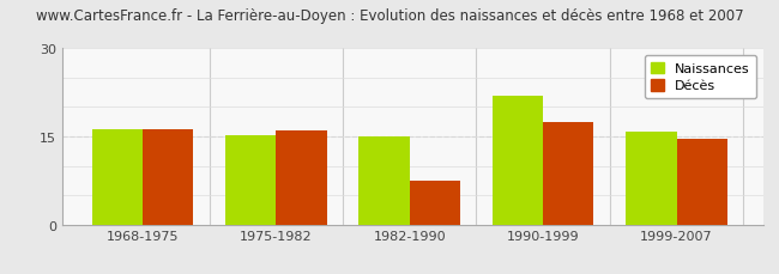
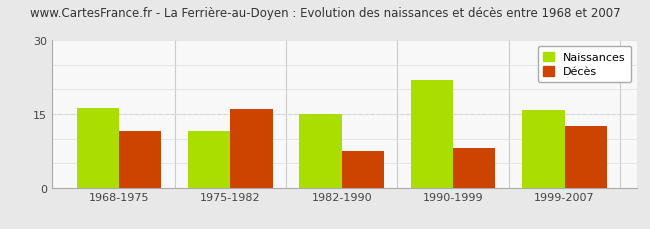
Décès/1968-1975: 16.2 -> 11.5
Naissances/1975-1982: 15.3 -> 11.5
Décès/1990-1999: 17.5 -> 8.0
Décès/1999-2007: 14.5 -> 12.5
